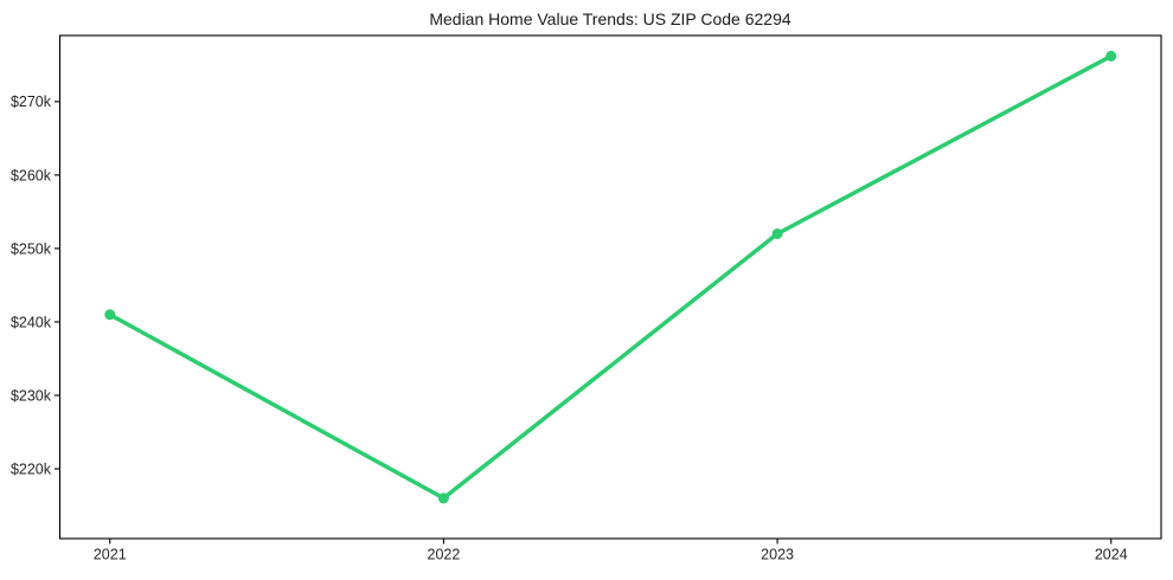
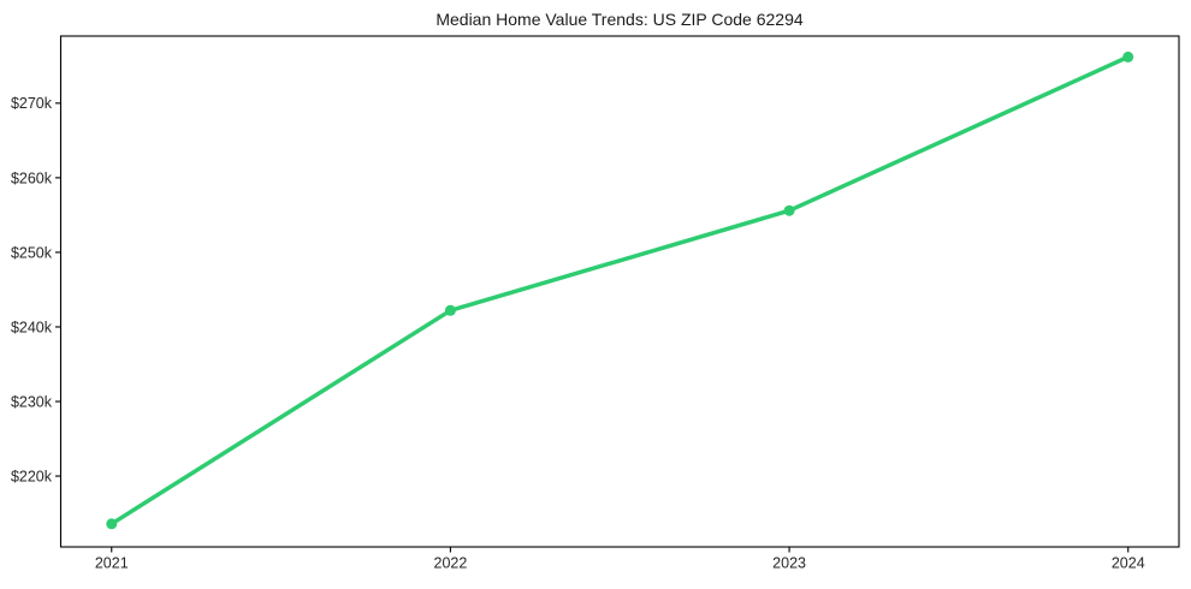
2021: $241k -> $214k
2022: $216k -> $242k
2023: $252k -> $256k
